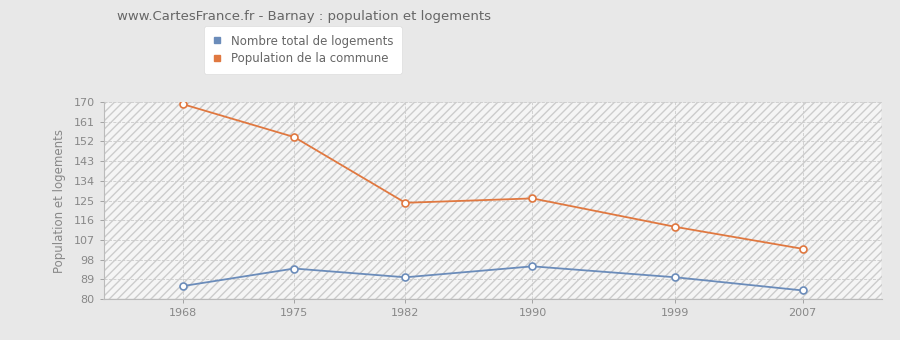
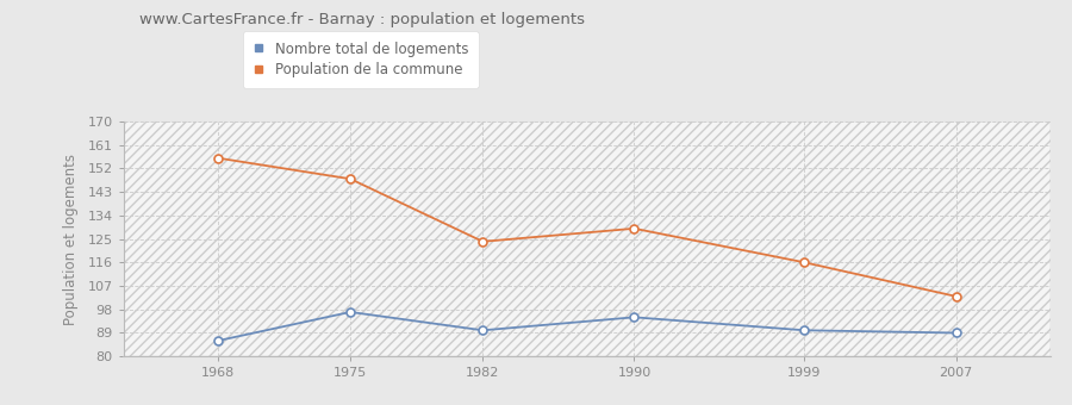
Population de la commune/1968: 169 -> 156
Nombre total de logements/1975: 94 -> 97
Population de la commune/1975: 154 -> 148
Population de la commune/1990: 126 -> 129
Population de la commune/1999: 113 -> 116
Nombre total de logements/2007: 84 -> 89
